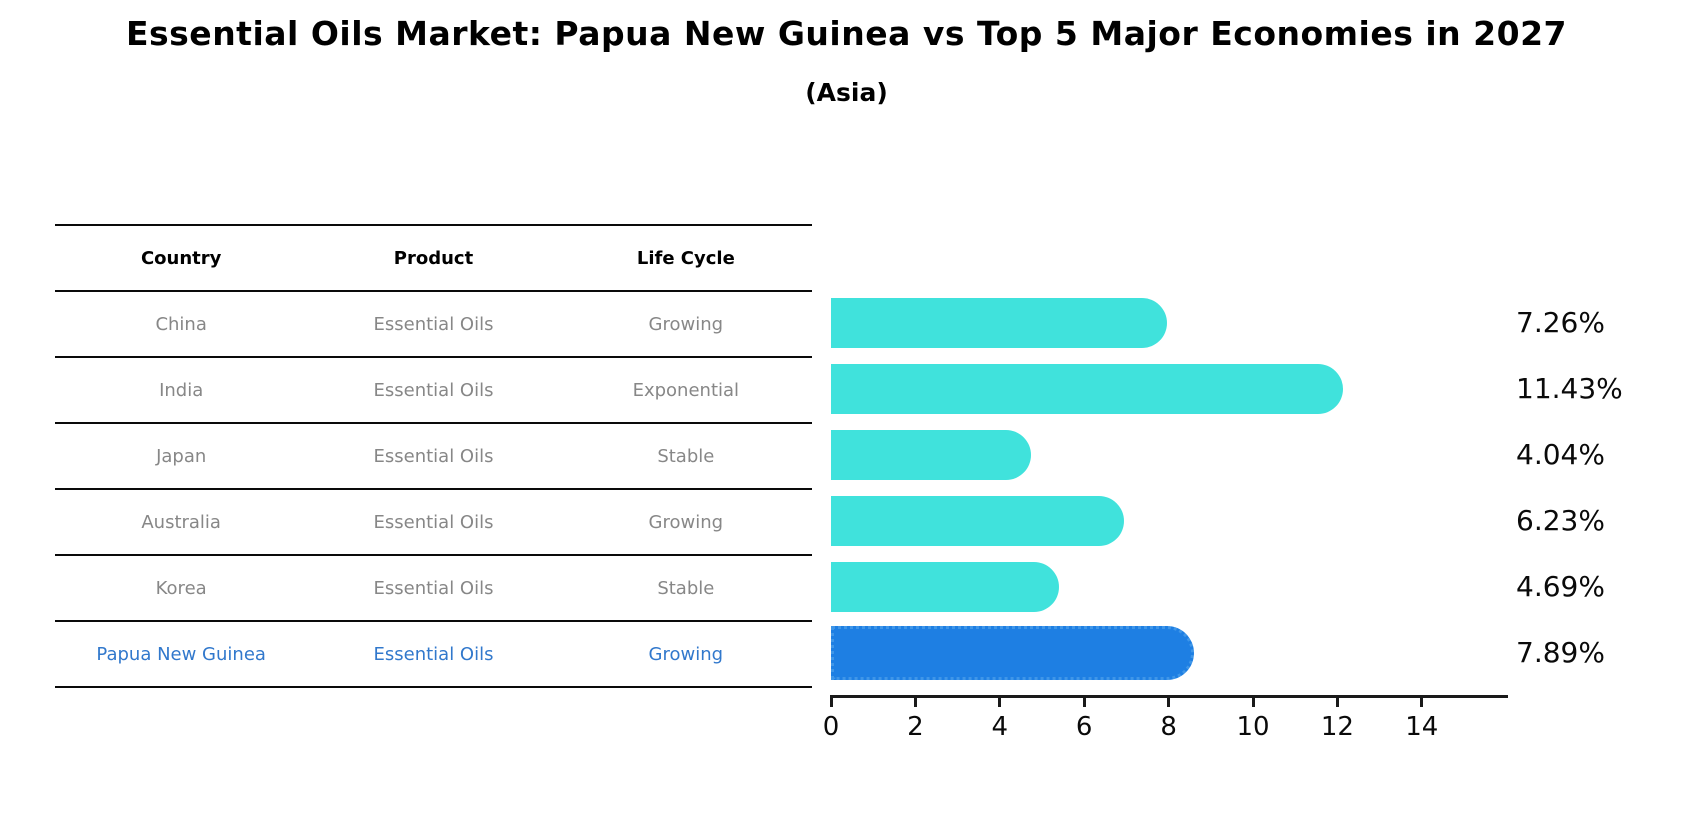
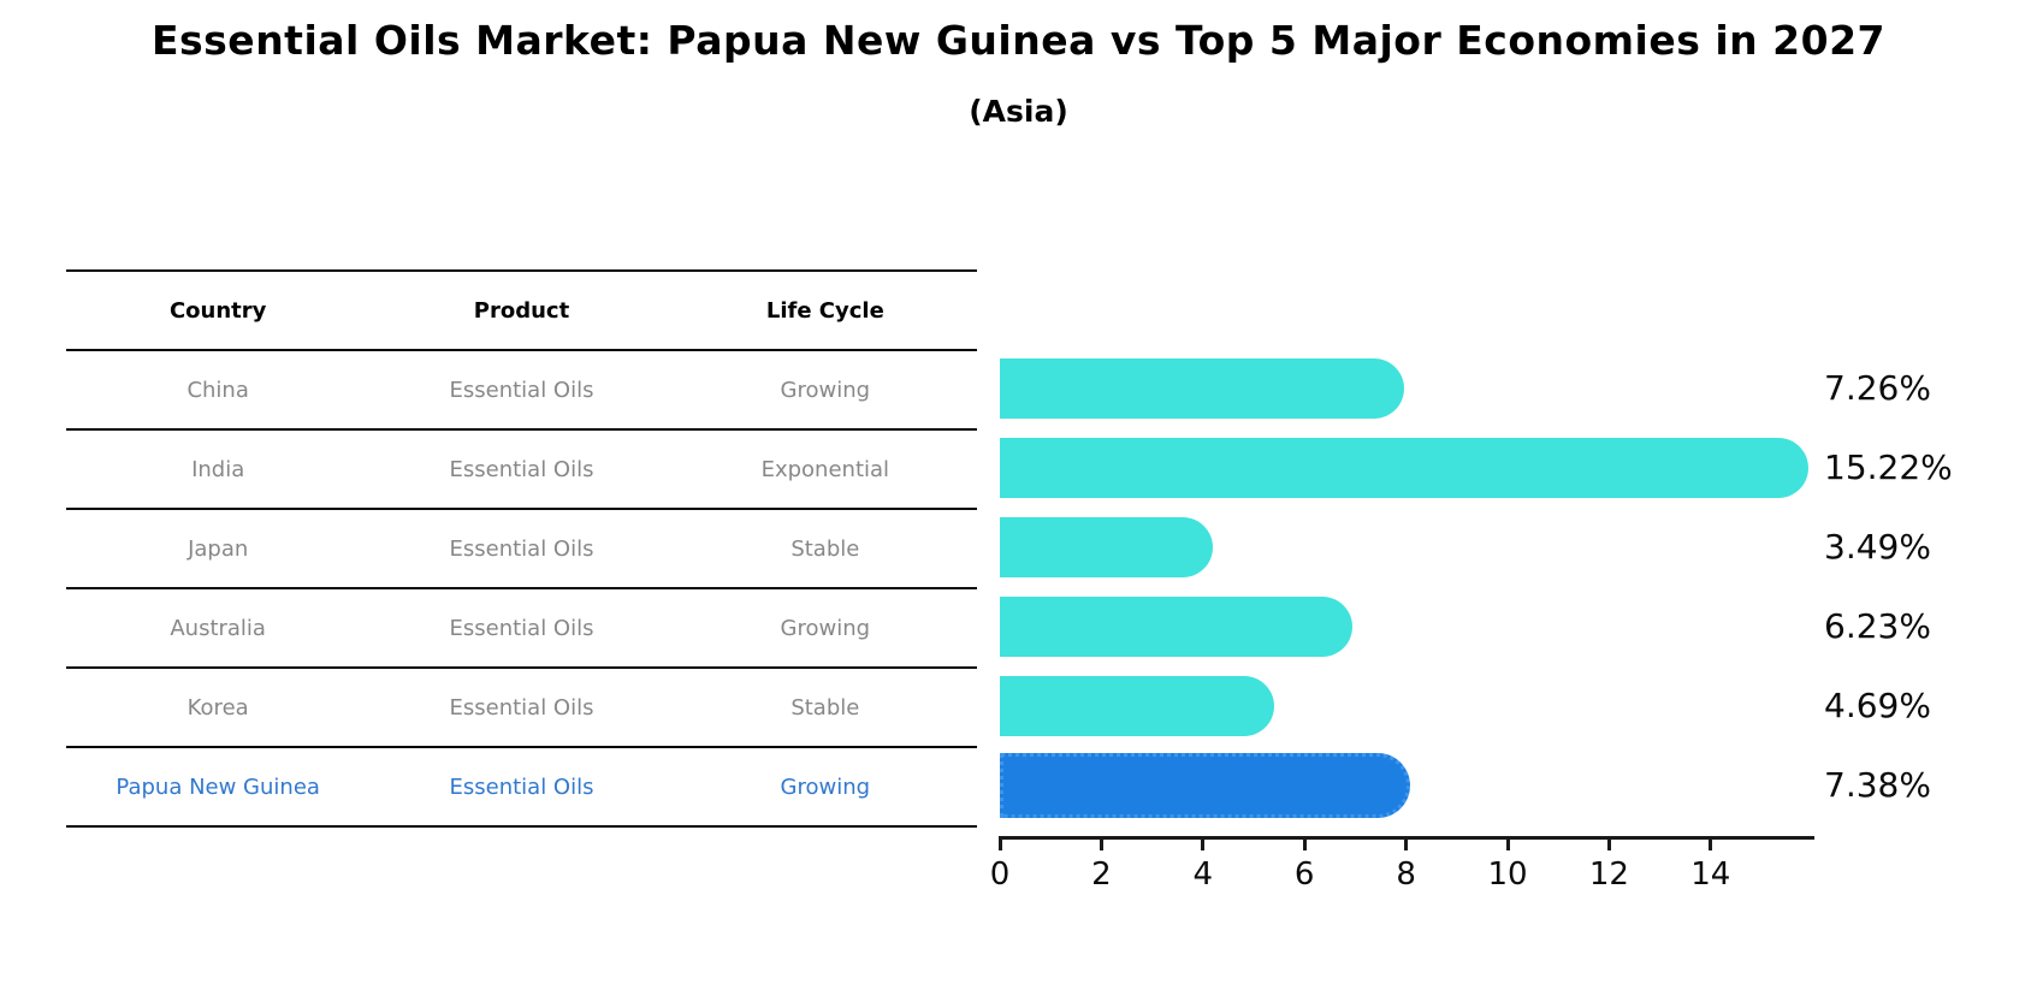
India: 11.43% -> 15.22%
Japan: 4.04% -> 3.49%
Papua New Guinea: 7.89% -> 7.38%
